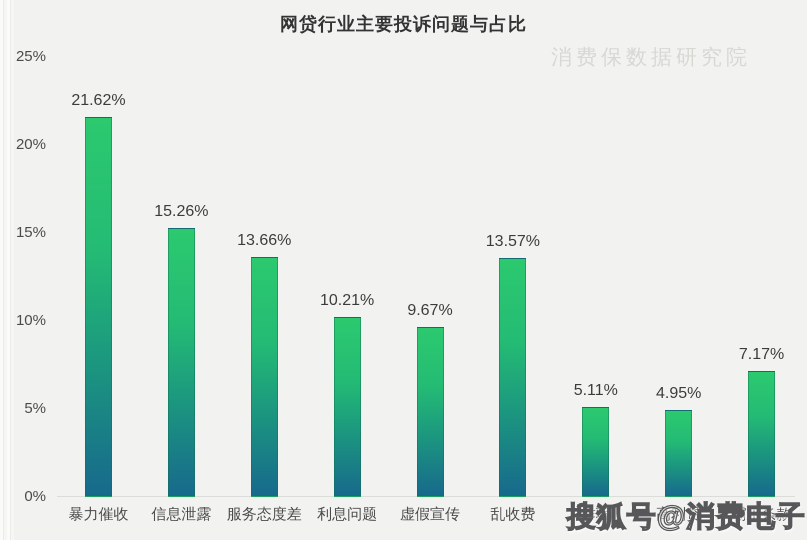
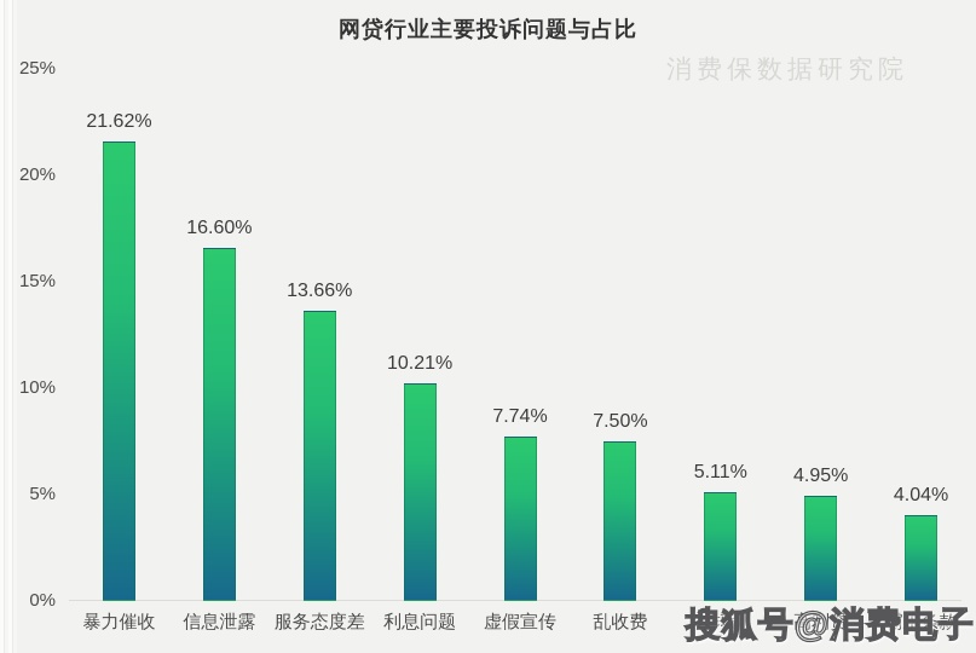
信息泄露: 15.26% -> 16.60%
虚假宣传: 9.67% -> 7.74%
乱收费: 13.57% -> 7.50%
霸王条款: 7.17% -> 4.04%
